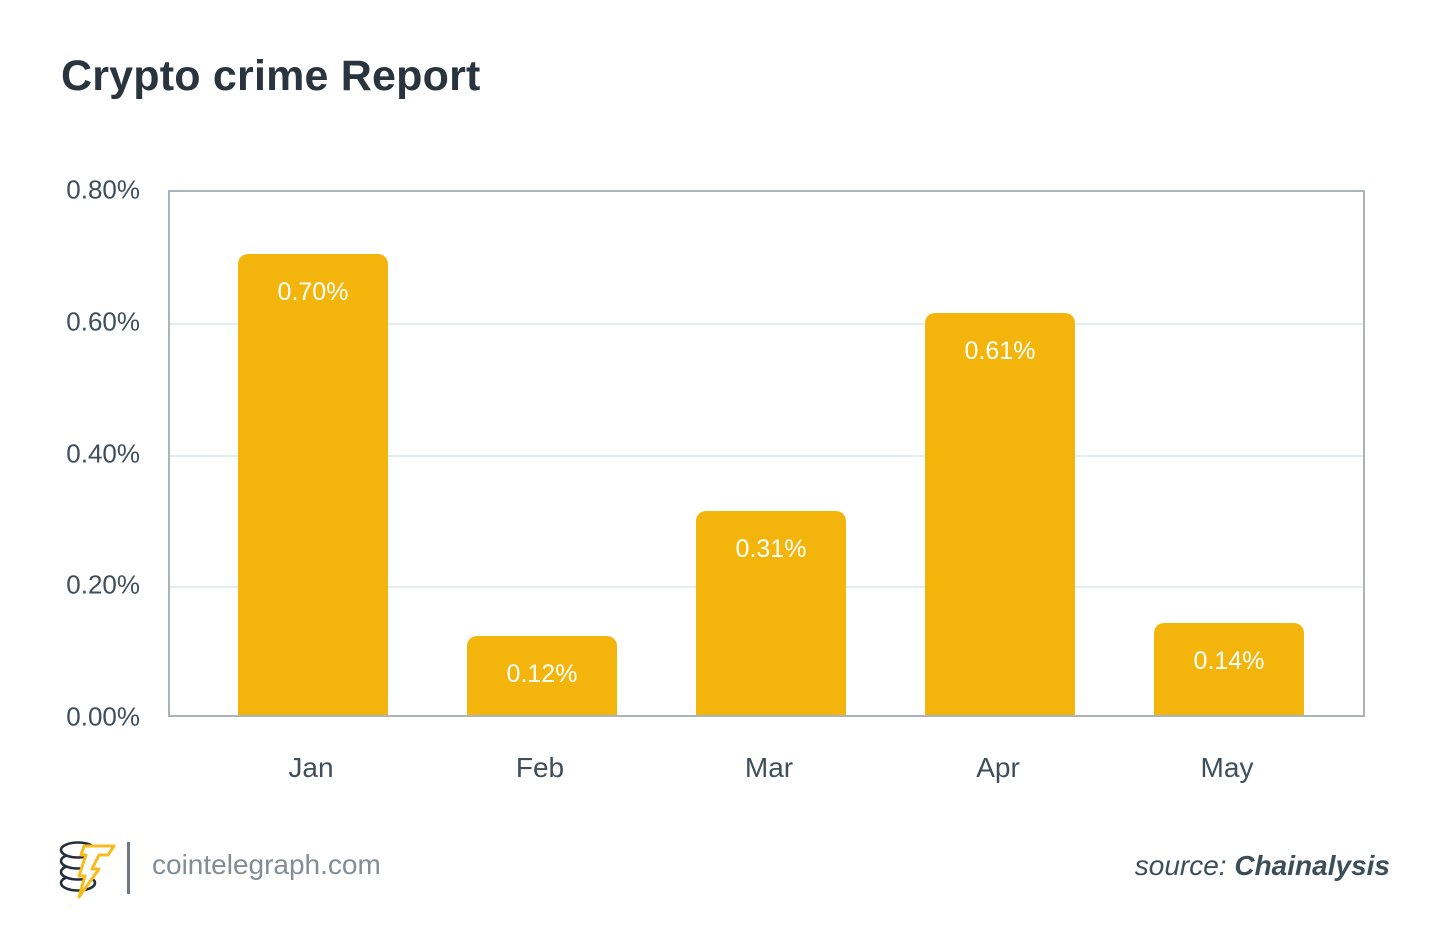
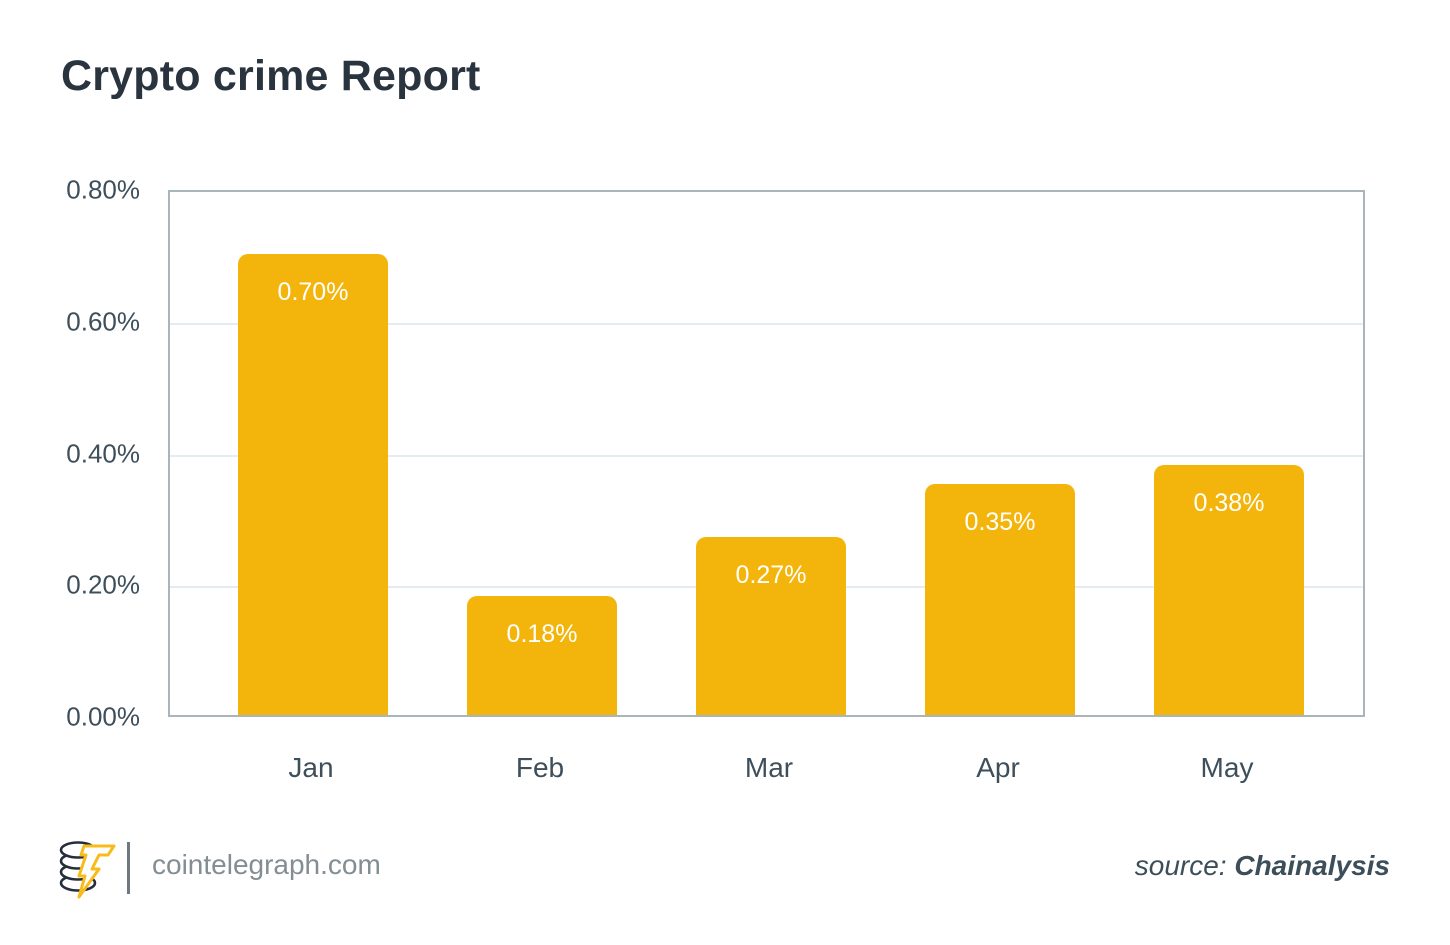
Feb: 0.12% -> 0.18%
Mar: 0.31% -> 0.27%
Apr: 0.61% -> 0.35%
May: 0.14% -> 0.38%
